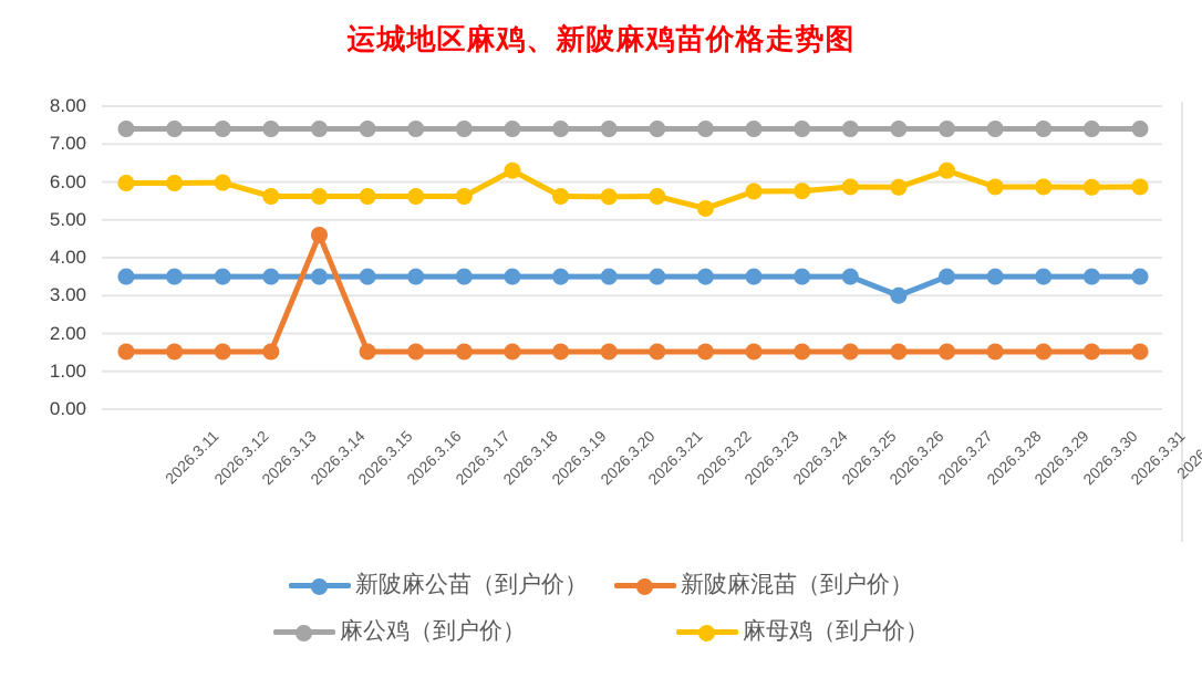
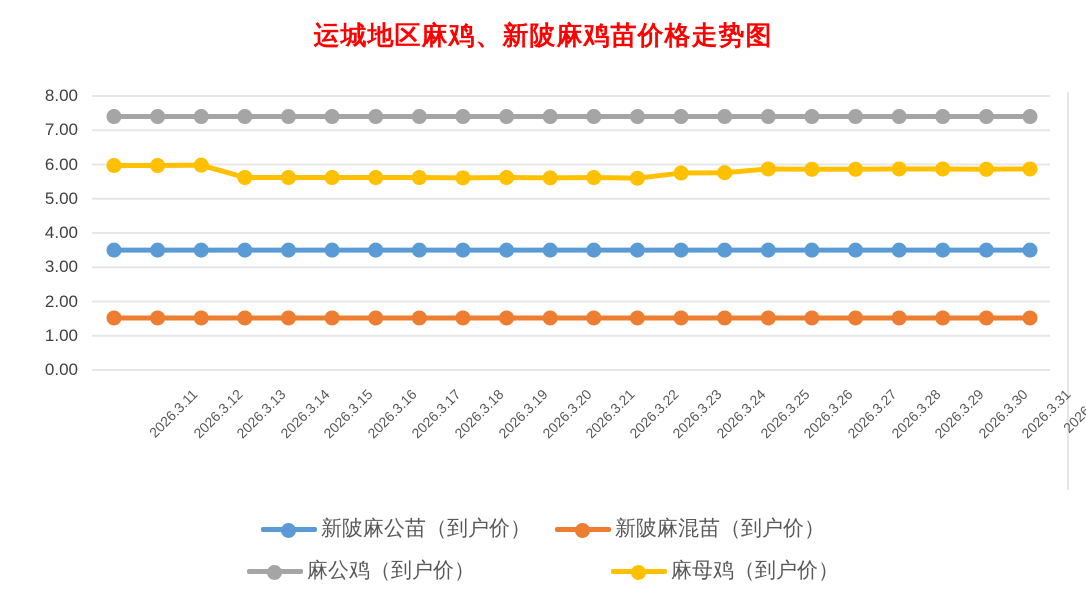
新陂麻混苗（到户价）/2026.3.15: 4.6 -> 1.5
麻母鸡（到户价）/2026.3.19: 6.3 -> 5.6
麻母鸡（到户价）/2026.3.23: 5.3 -> 5.6
新陂麻公苗（到户价）/2026.3.27: 3.0 -> 3.5
麻母鸡（到户价）/2026.3.28: 6.3 -> 5.9
